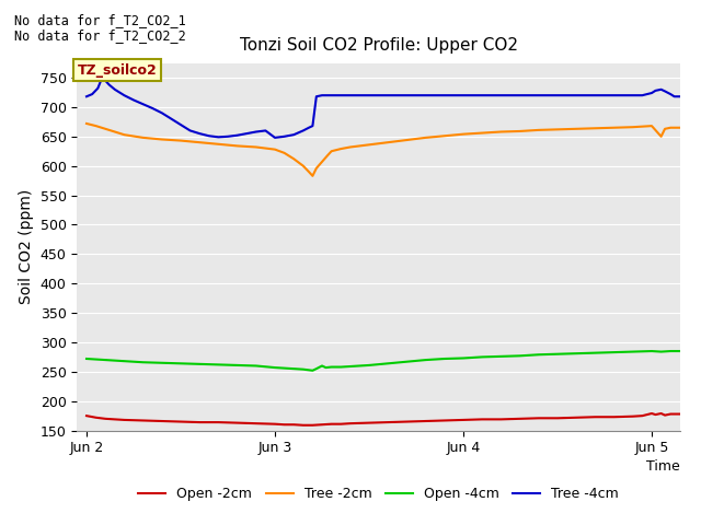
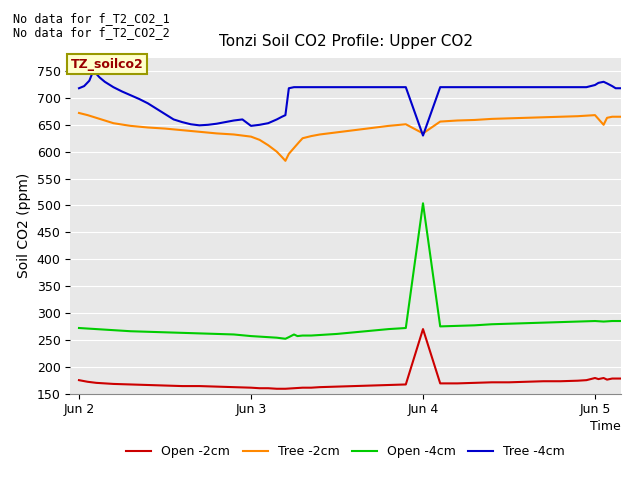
Open -2cm/Jun 4: 168 -> 270
Tree -2cm/Jun 4: 654 -> 634
Open -4cm/Jun 4: 273 -> 504
Tree -4cm/Jun 4: 720 -> 630
